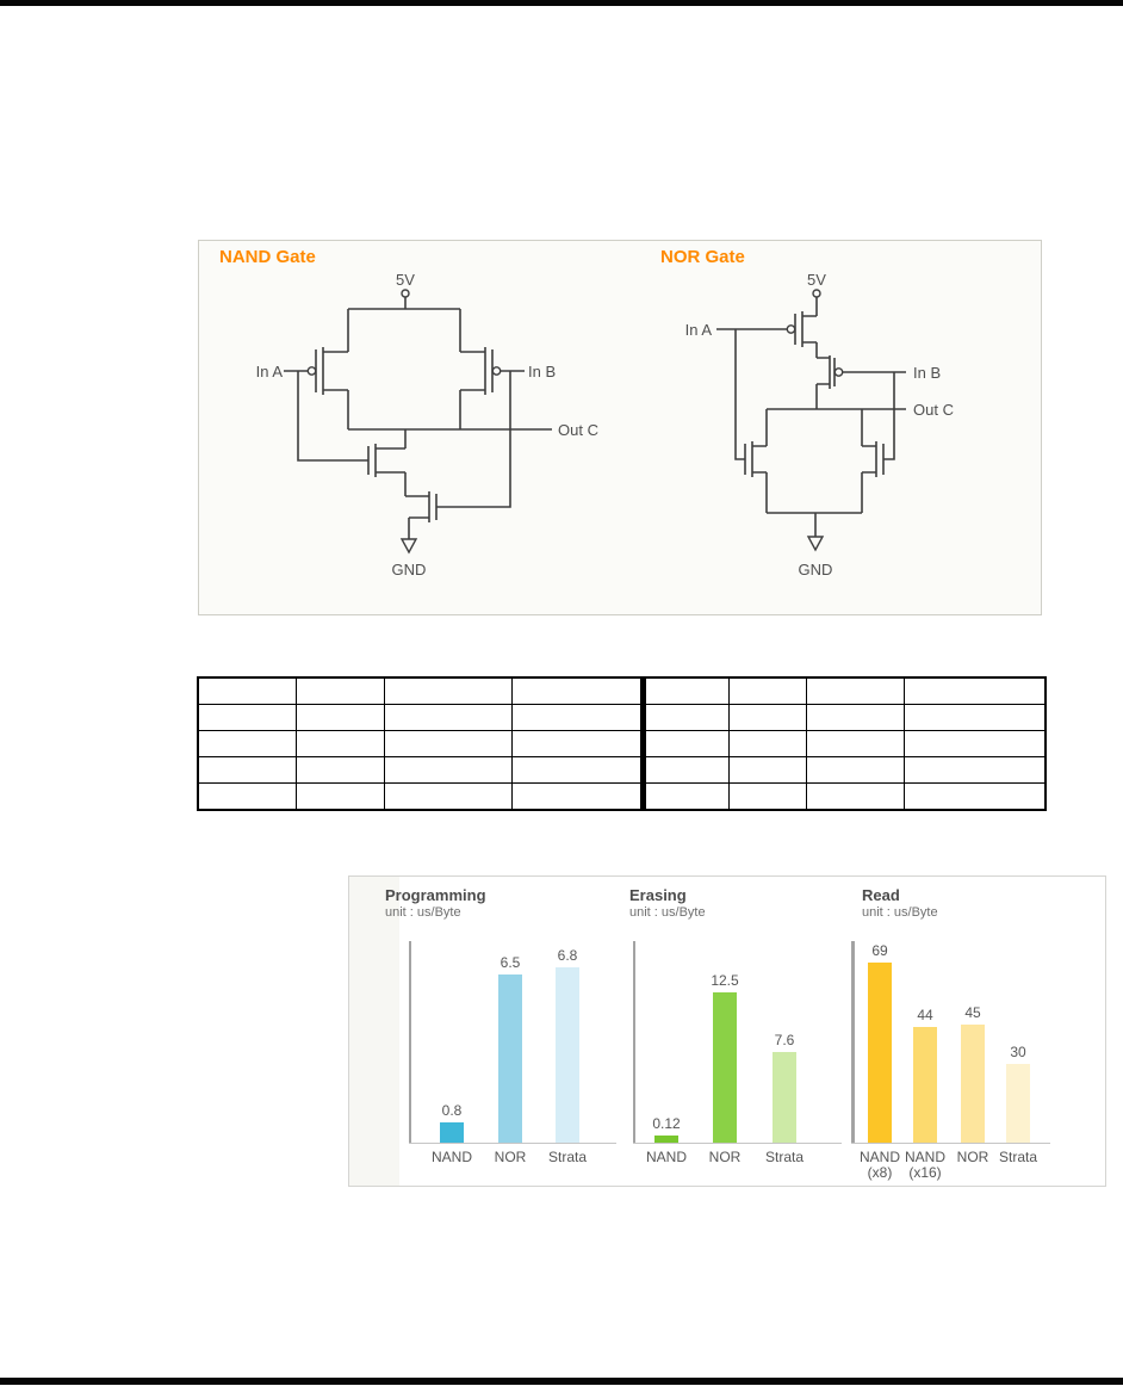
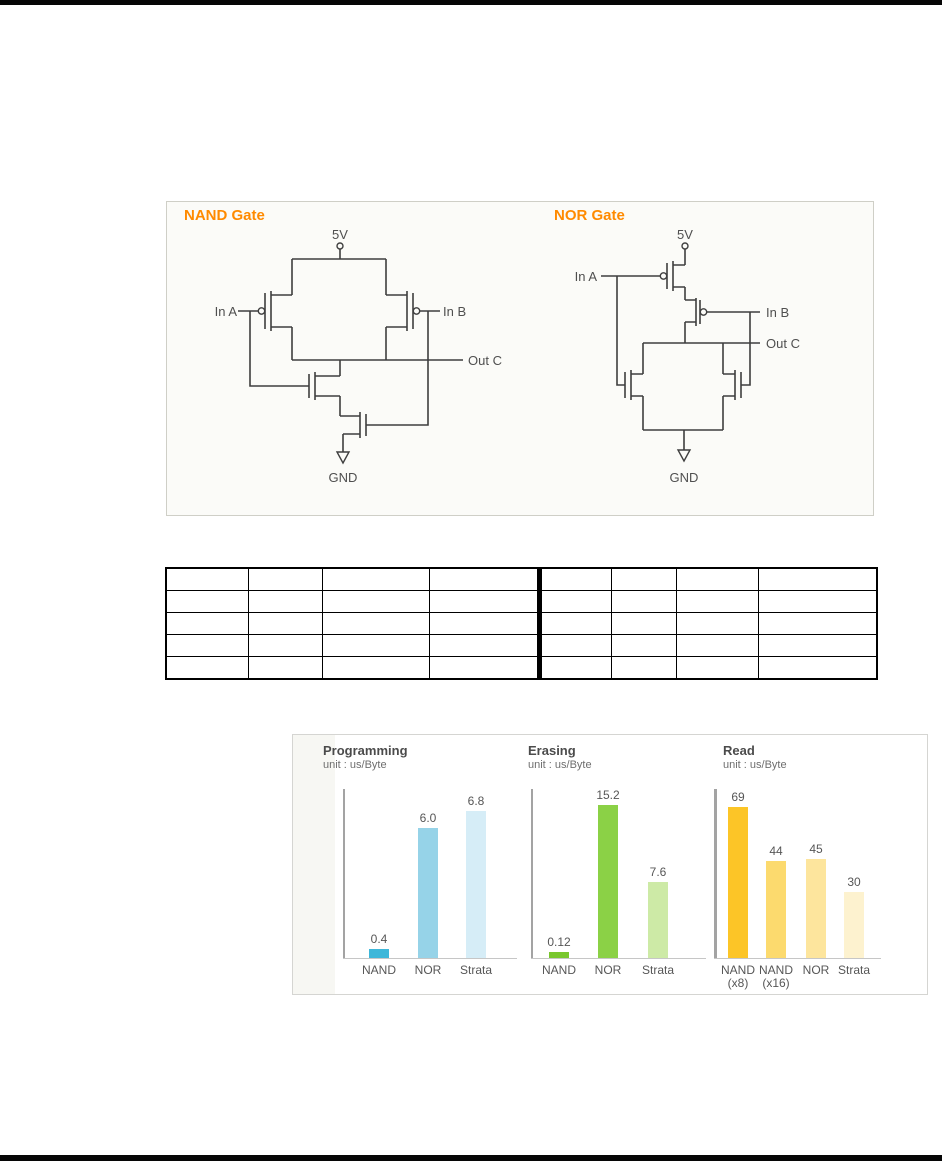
Programming/NAND: 0.8 -> 0.4
Programming/NOR: 6.5 -> 6.0
Erasing/NOR: 12.5 -> 15.2
